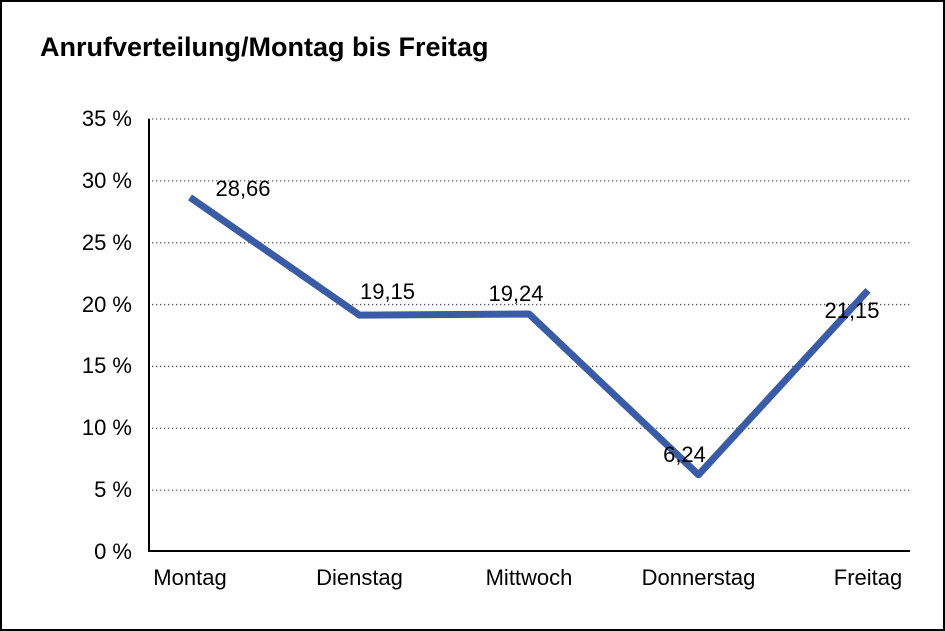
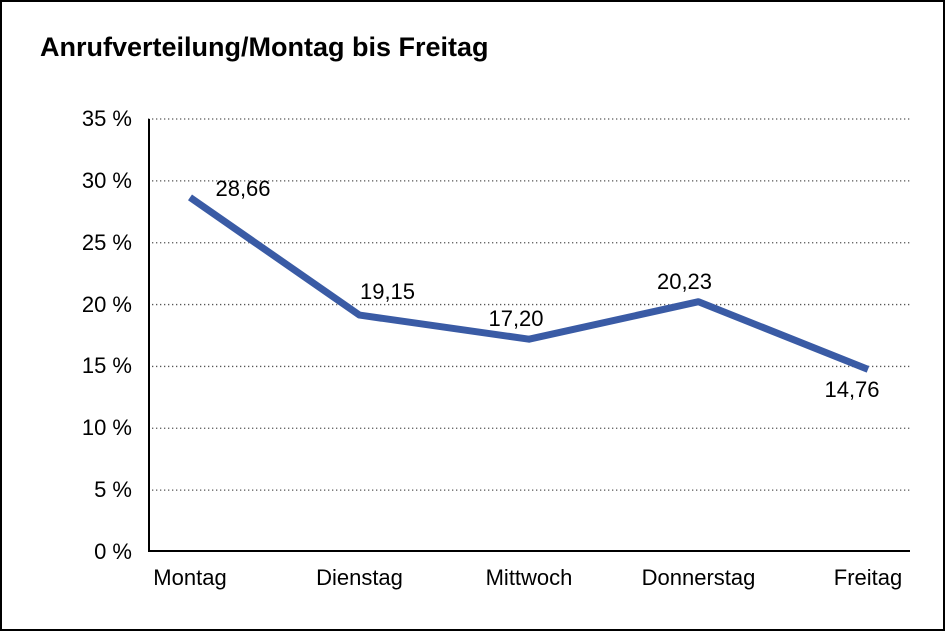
Mittwoch: 19,24 -> 17,20
Donnerstag: 6,24 -> 20,23
Freitag: 21,15 -> 14,76
